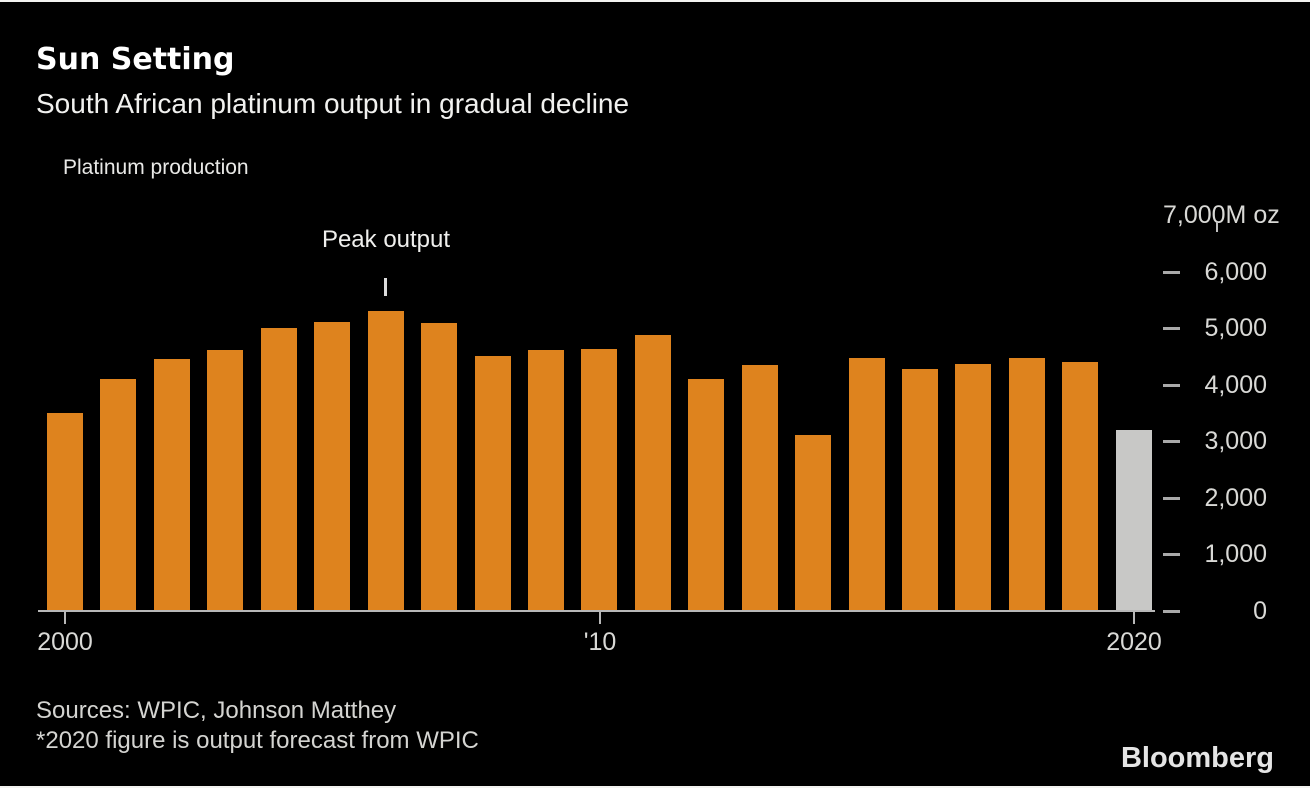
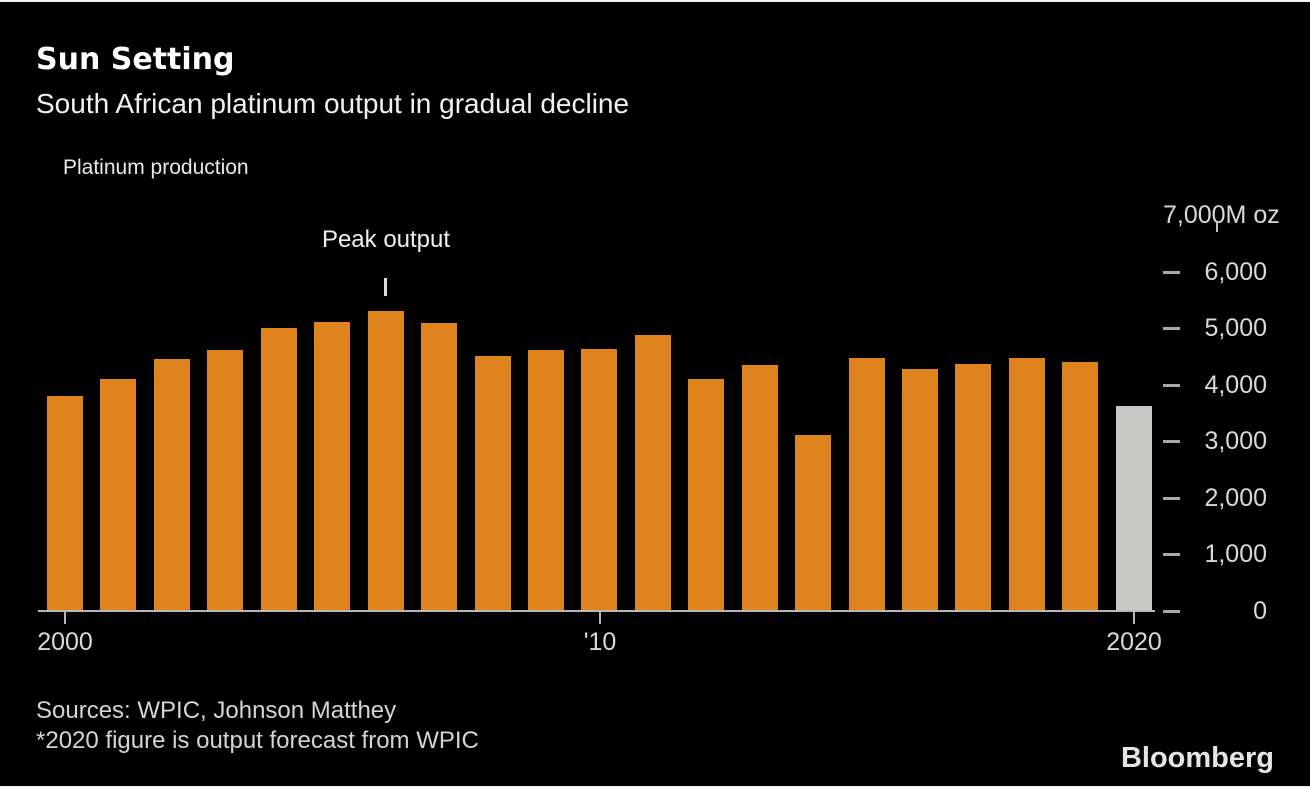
2000: 3500 -> 3800
2020: 3200 -> 3600
